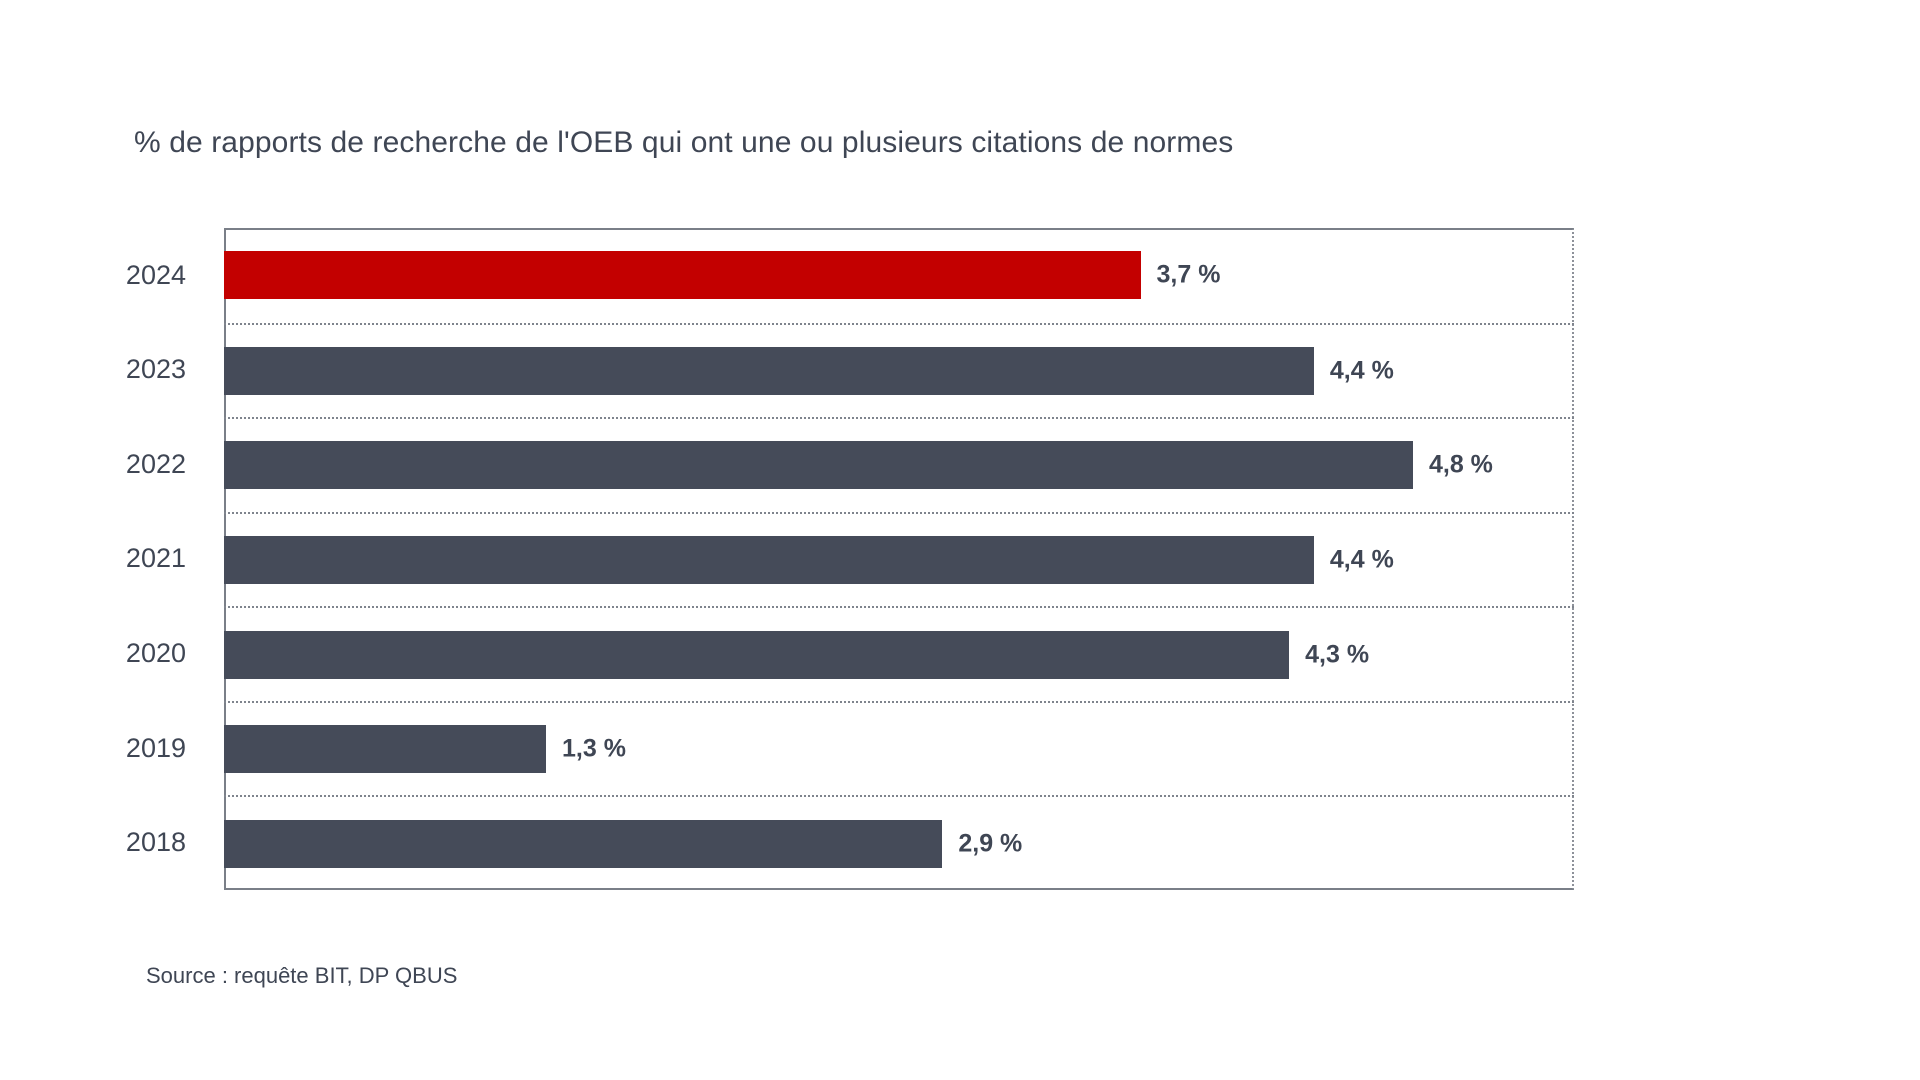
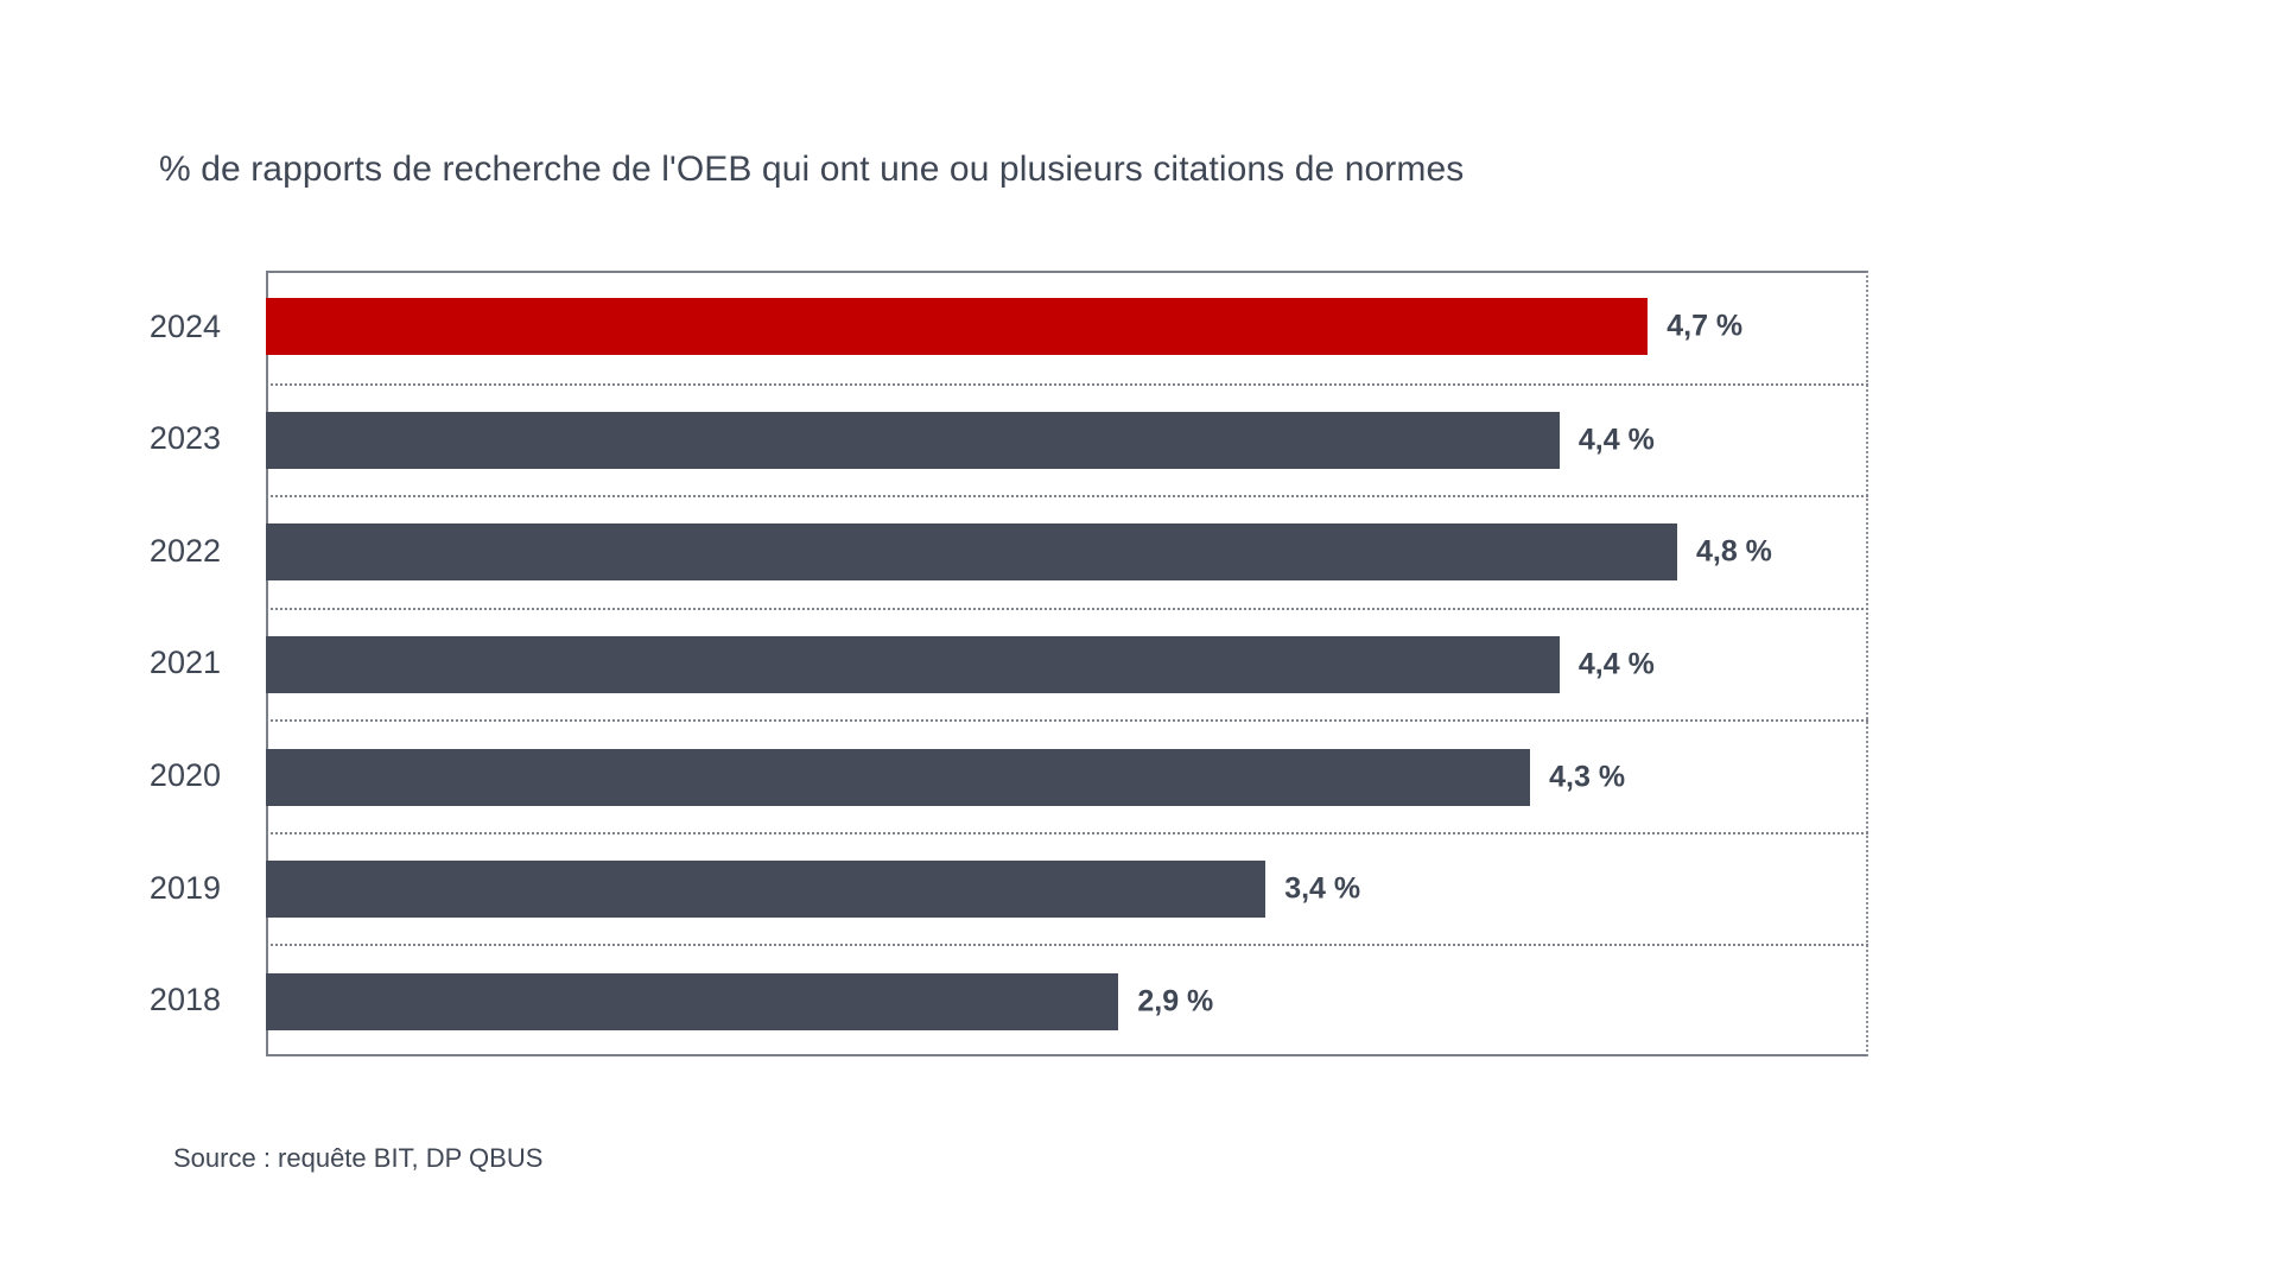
2024: 3,7 -> 4,7
2019: 1,3 -> 3,4
